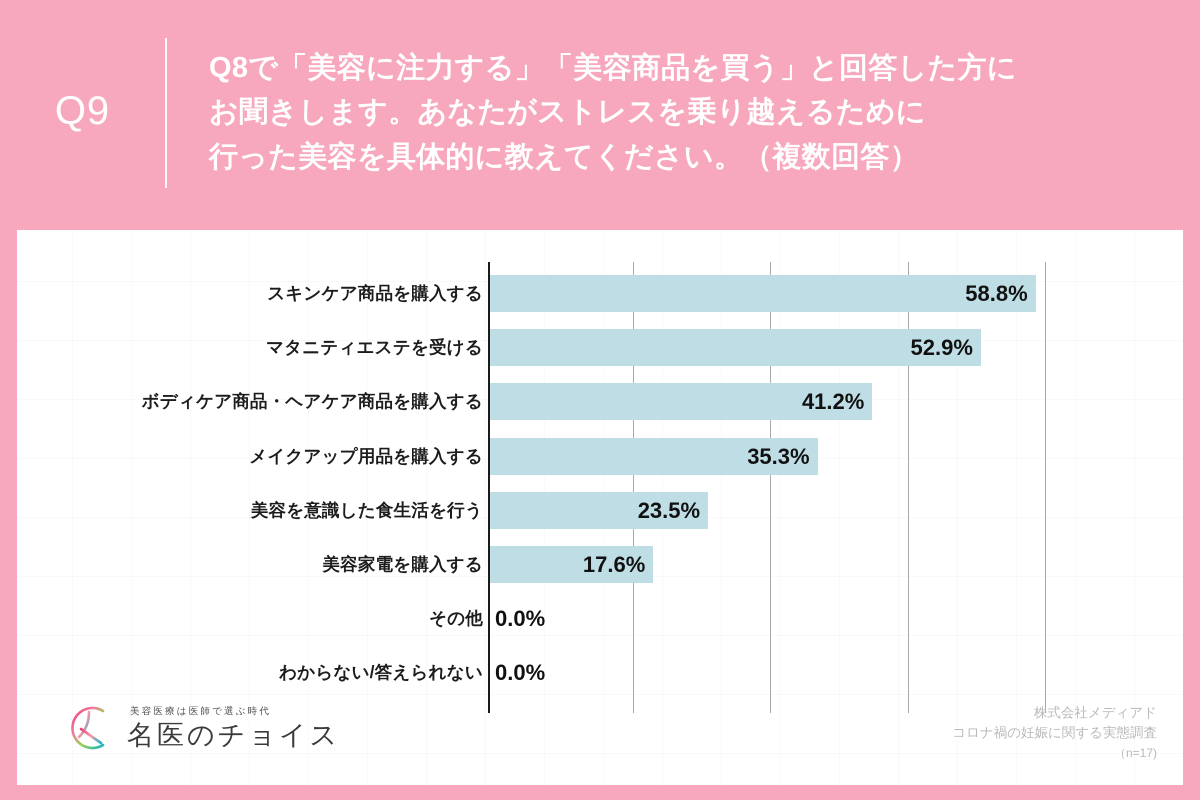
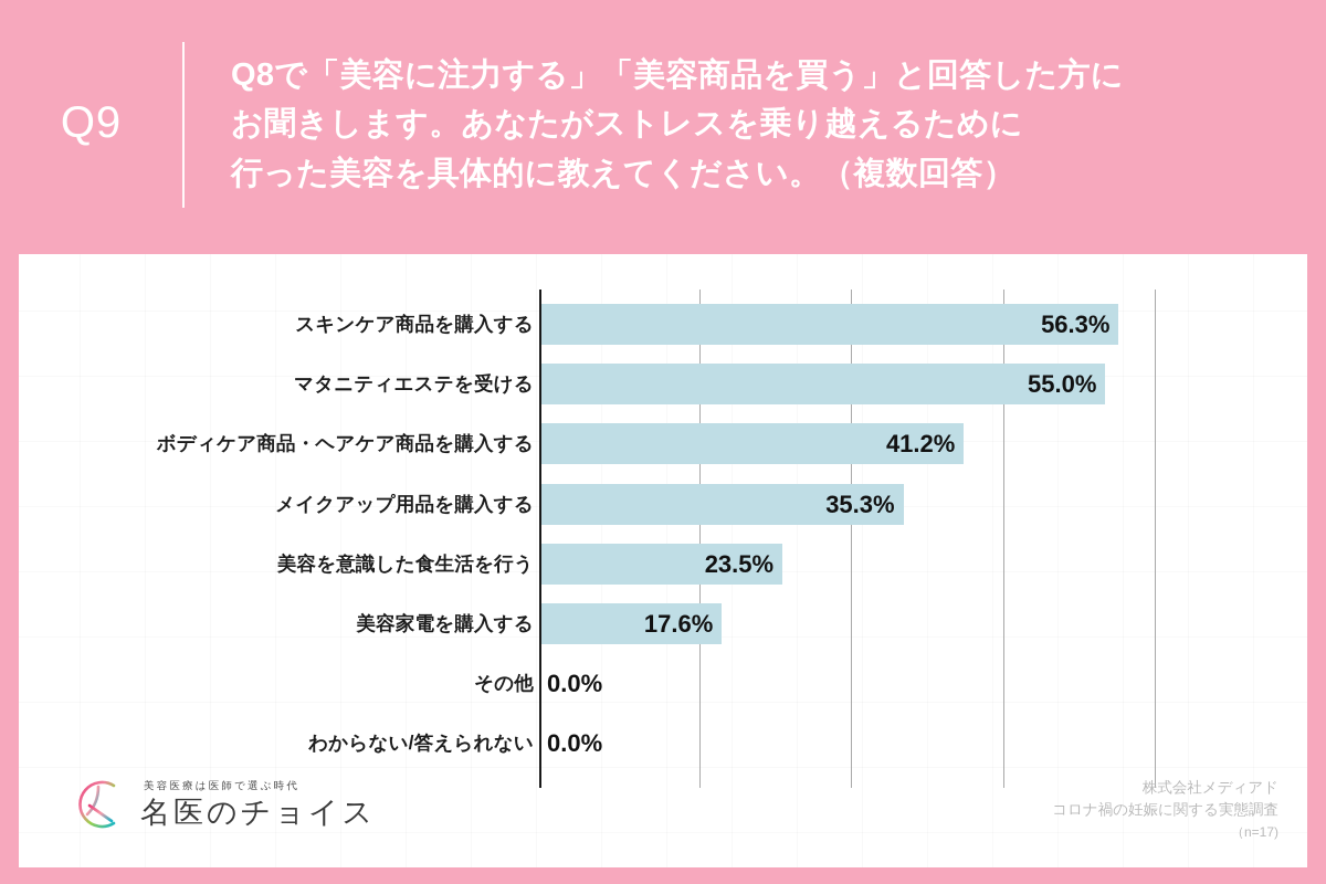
スキンケア商品を購入する: 58.8% -> 56.3%
マタニティエステを受ける: 52.9% -> 55.0%
